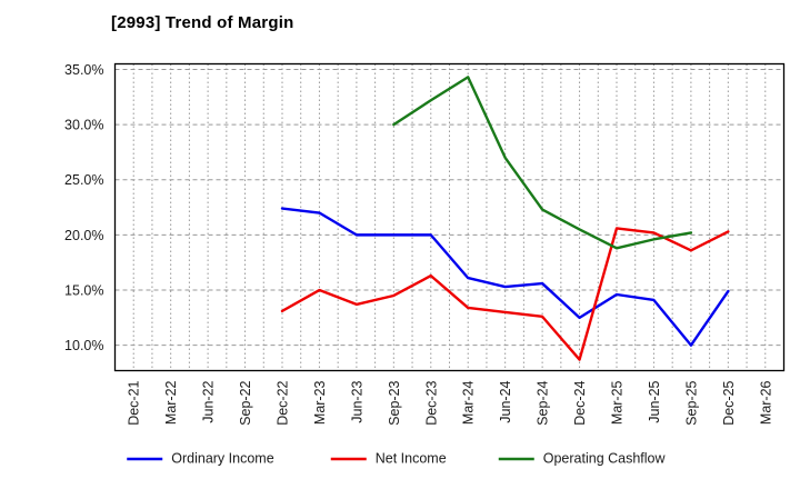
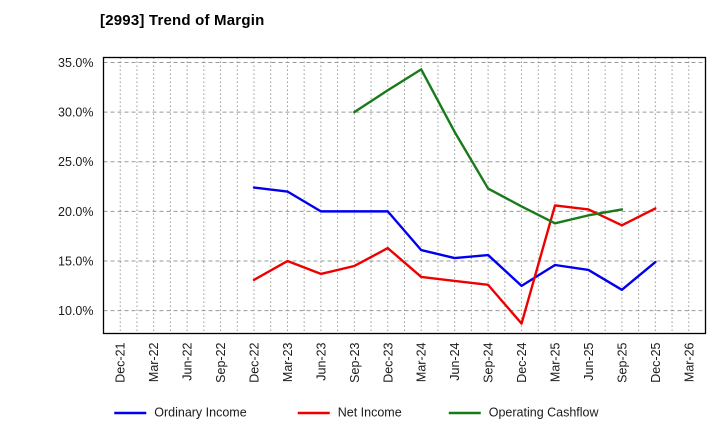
Operating Cashflow/Jun-24: 27% -> 28%
Ordinary Income/Sep-25: 10% -> 12%
